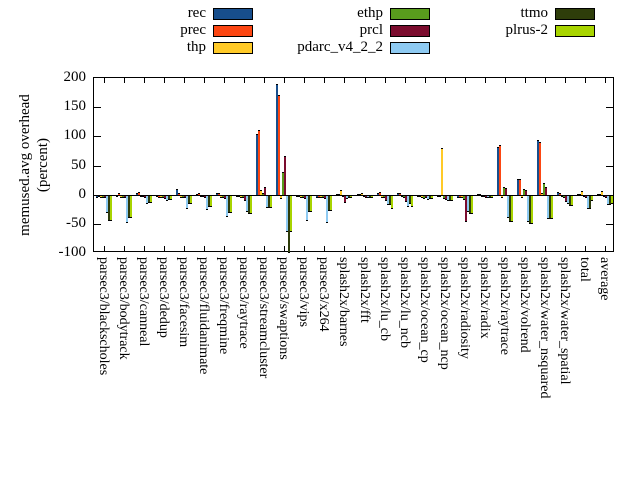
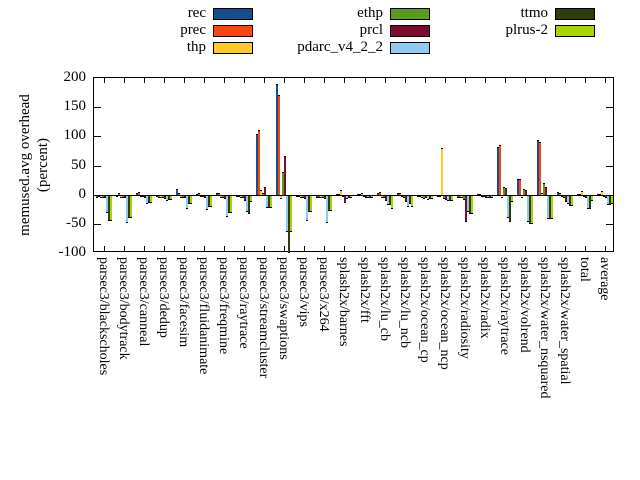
plrus-2/parsec3/raytrace: -30 -> -10
plrus-2/splash2x/raytrace: -40 -> -10
